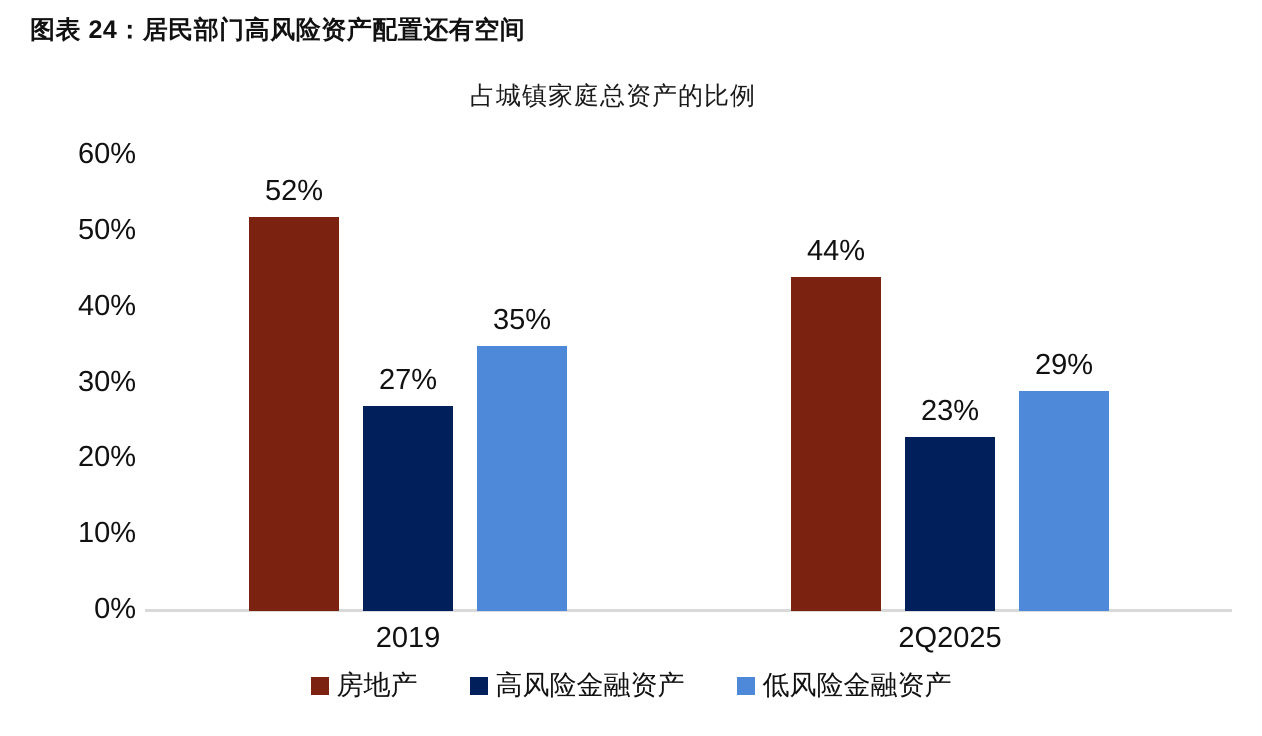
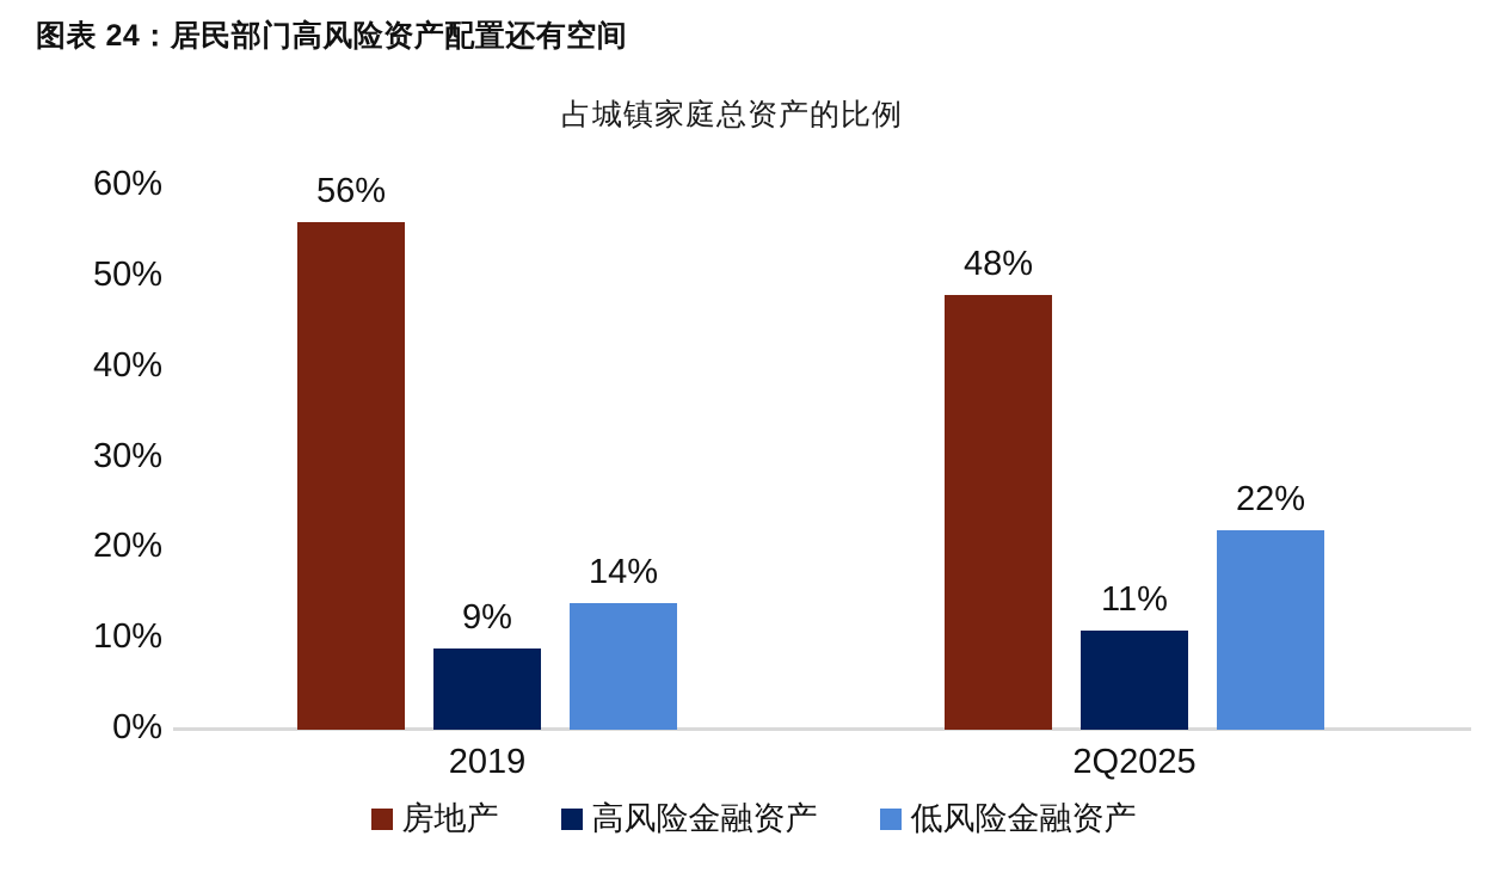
房地产/2019: 52% -> 56%
高风险金融资产/2019: 27% -> 9%
低风险金融资产/2019: 35% -> 14%
房地产/2Q2025: 44% -> 48%
高风险金融资产/2Q2025: 23% -> 11%
低风险金融资产/2Q2025: 29% -> 22%
